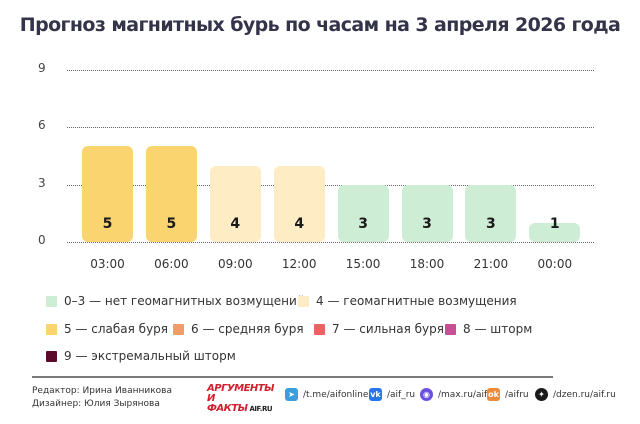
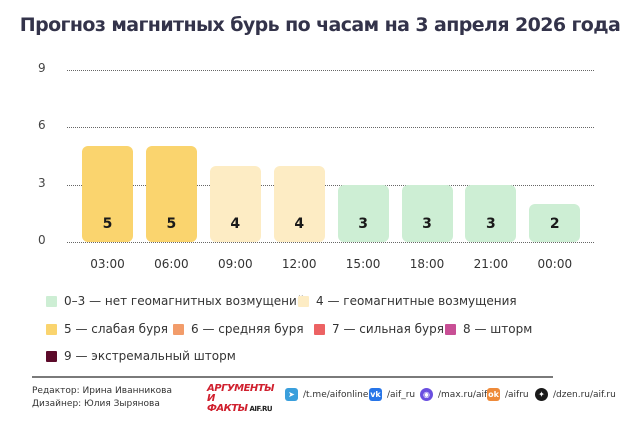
00:00: 1 -> 2
